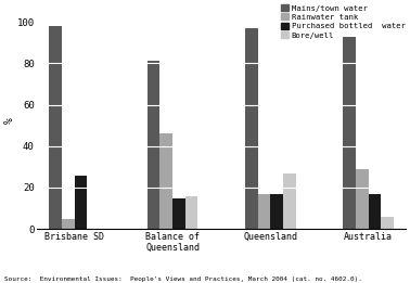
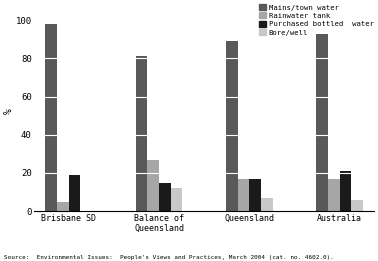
Purchased bottled water/Brisbane SD: 26 -> 19
Rainwater tank/Balance of Queensland: 46 -> 27
Bore/well/Balance of Queensland: 16 -> 12
Mains/town water/Queensland: 97 -> 89
Bore/well/Queensland: 27 -> 7
Rainwater tank/Australia: 29 -> 17
Purchased bottled water/Australia: 17 -> 21
